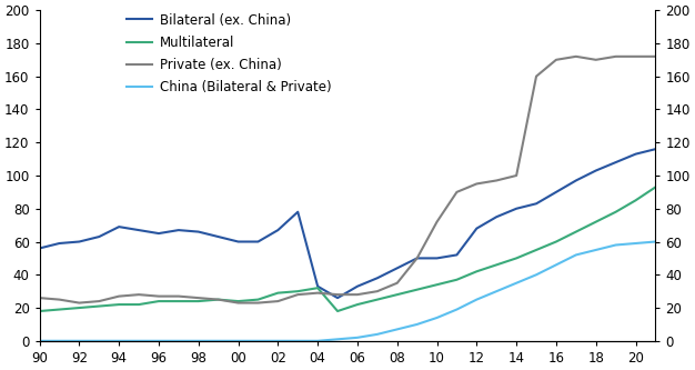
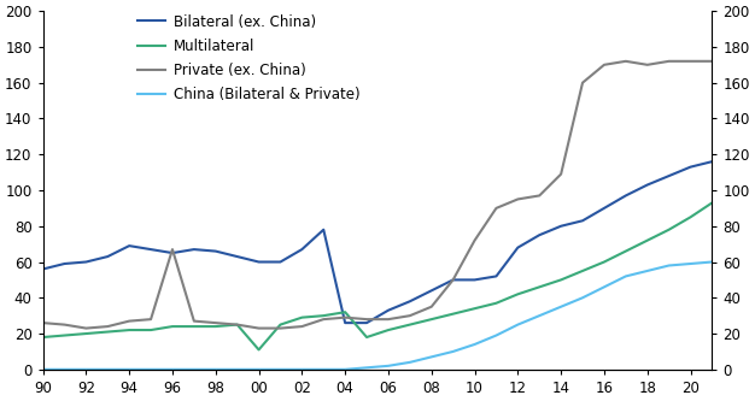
Private (ex. China)/96: 27 -> 67
Multilateral/00: 24 -> 11
Bilateral (ex. China)/04: 33 -> 26
Private (ex. China)/14: 100 -> 109
